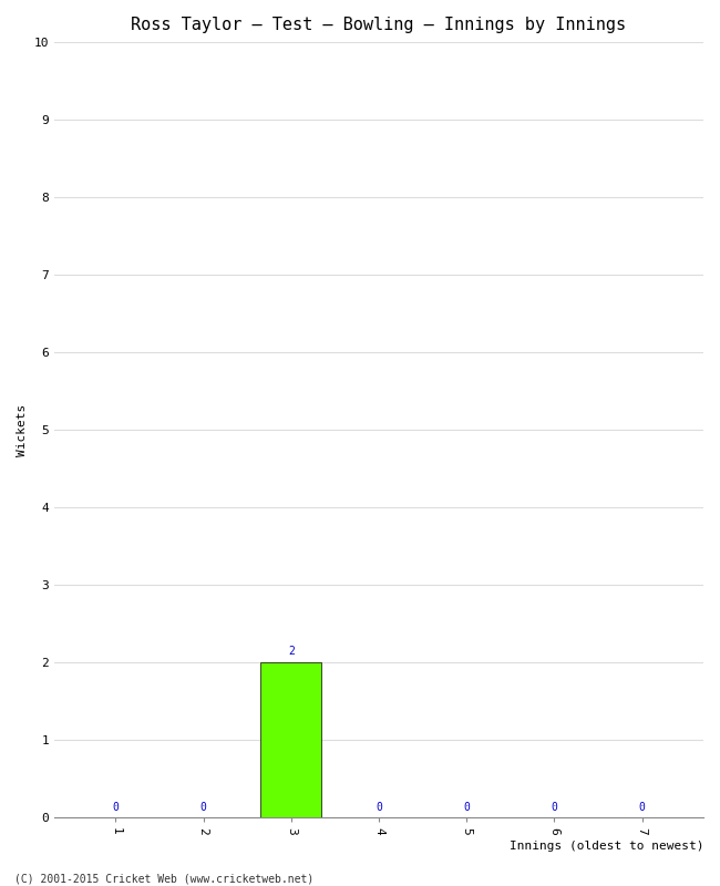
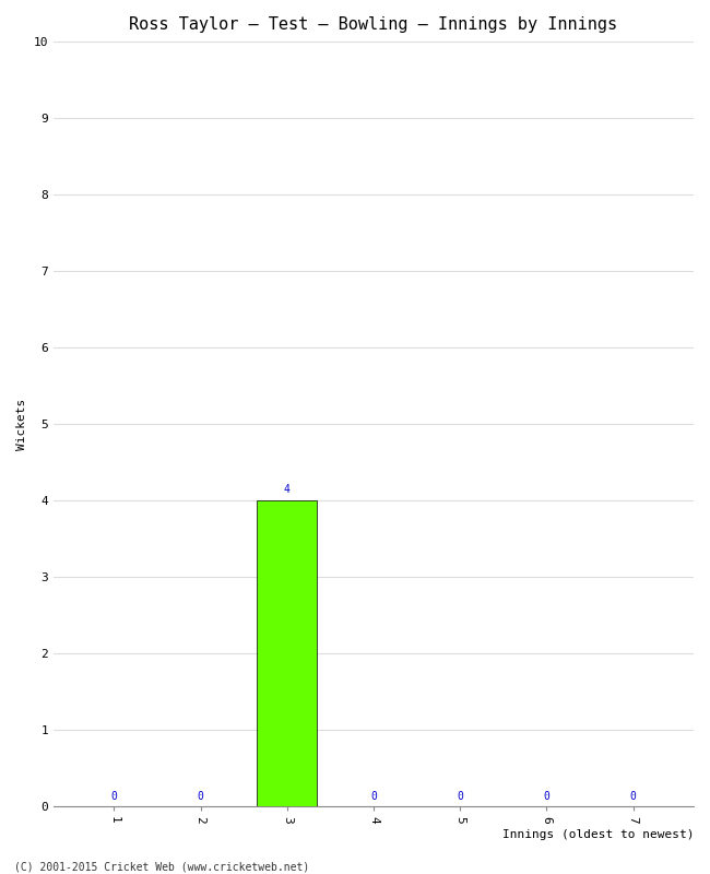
3: 2 -> 4
